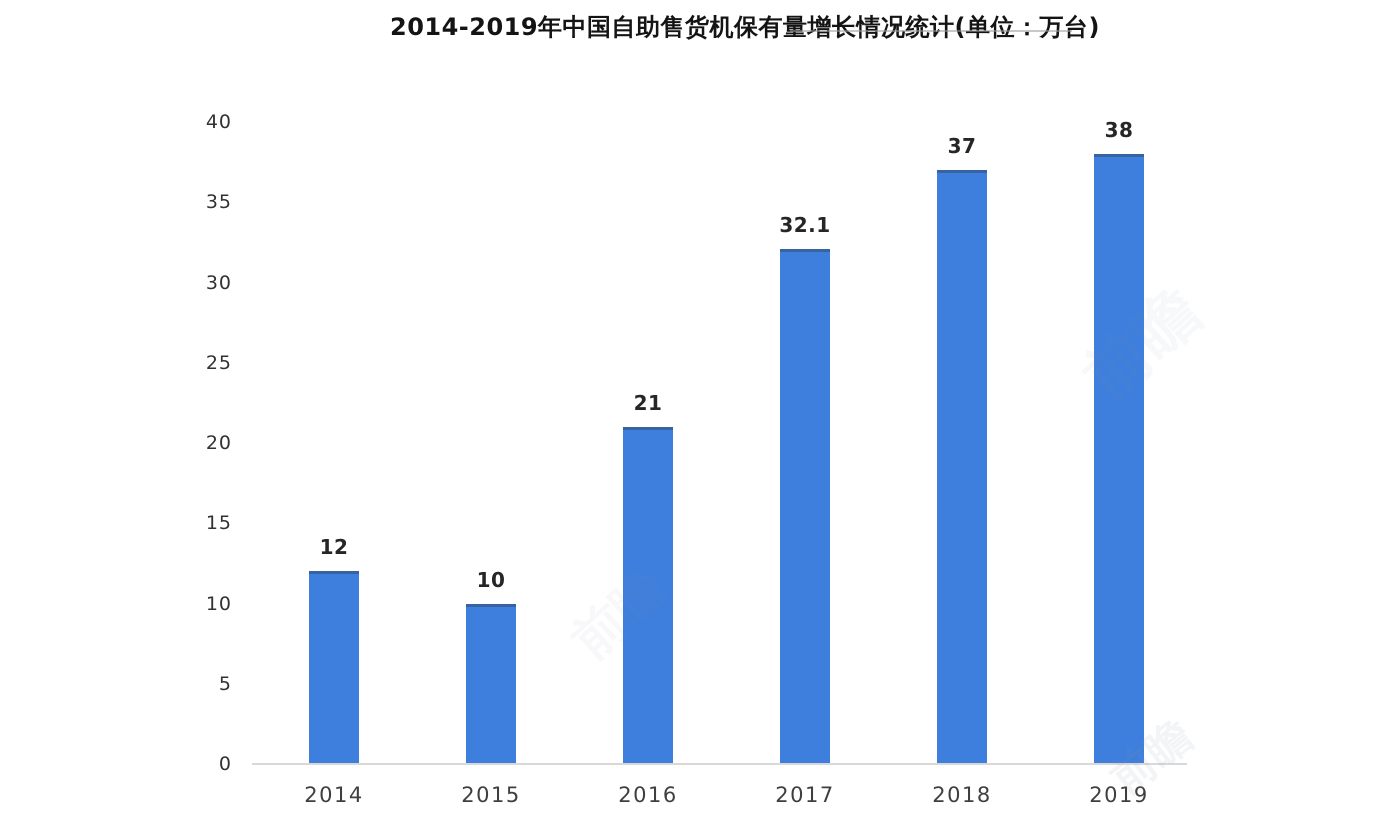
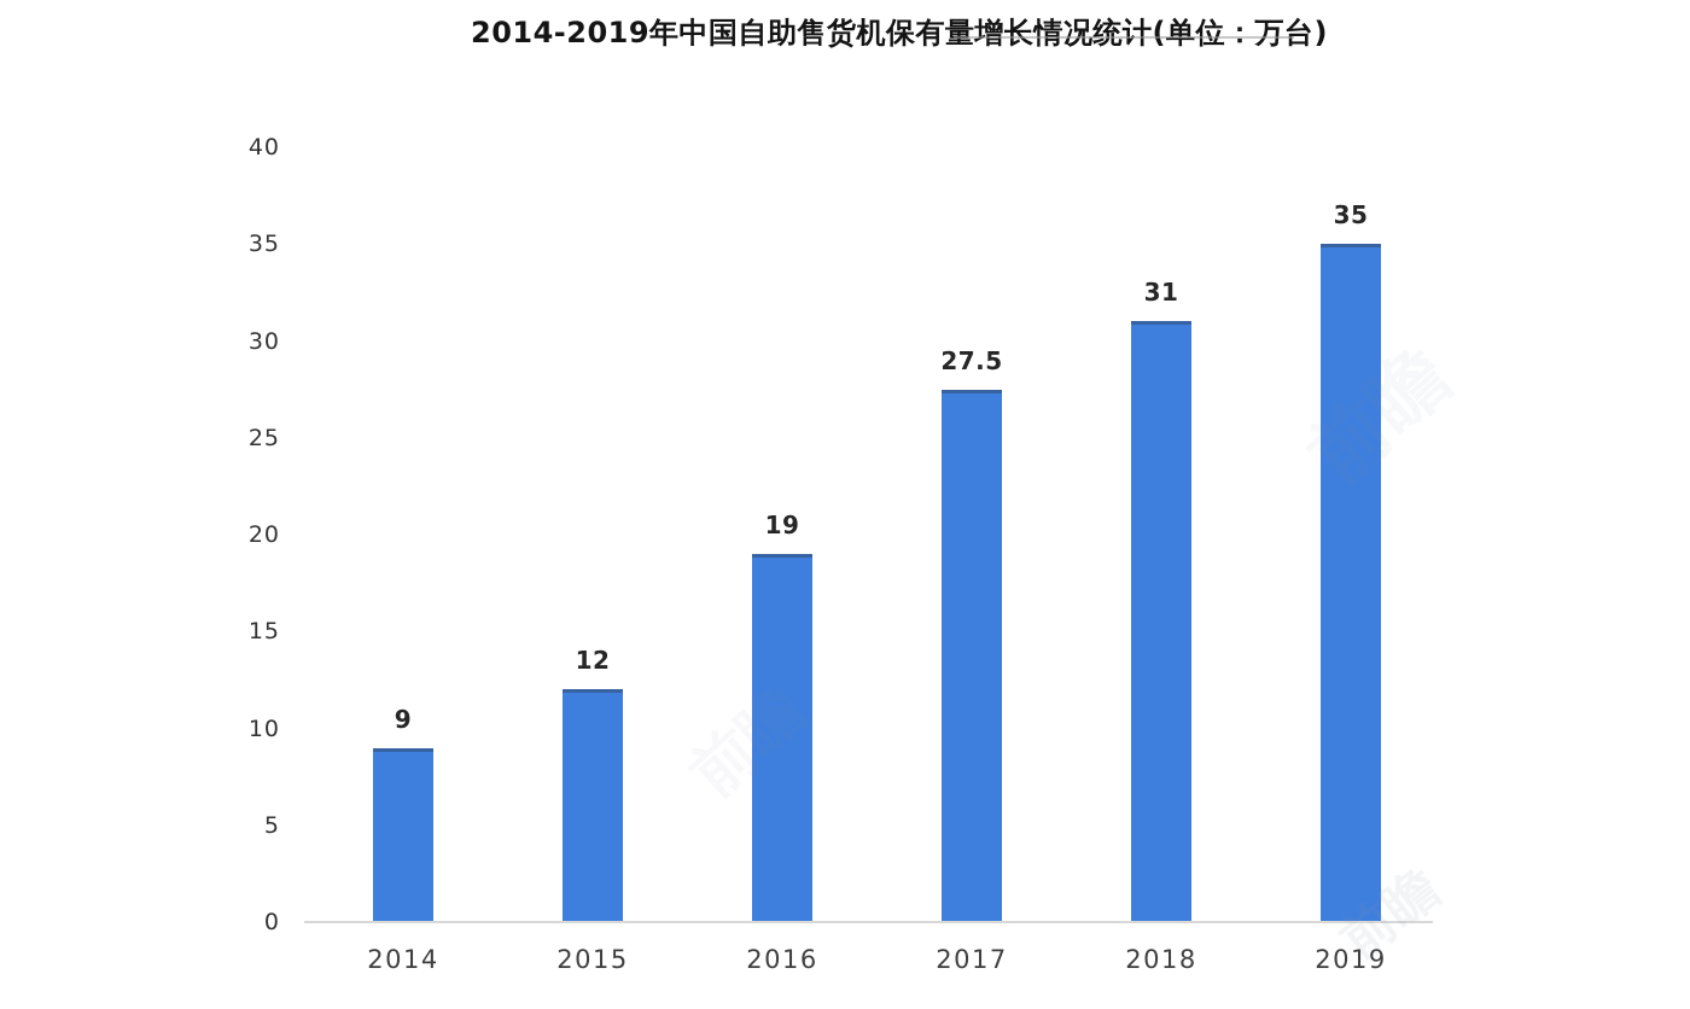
2014: 12 -> 9
2015: 10 -> 12
2016: 21 -> 19
2017: 32.1 -> 27.5
2018: 37 -> 31
2019: 38 -> 35
